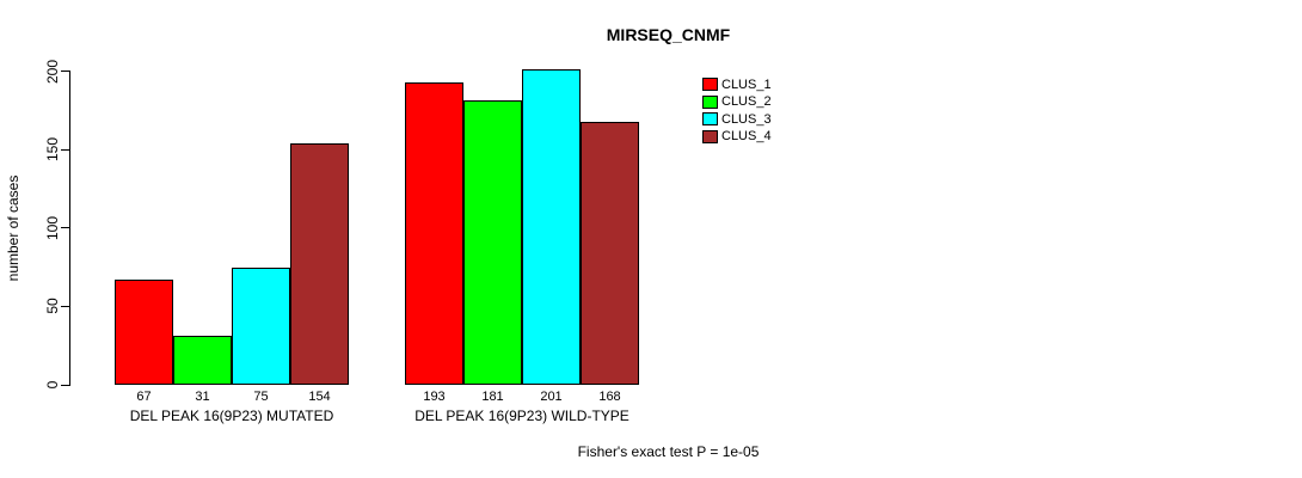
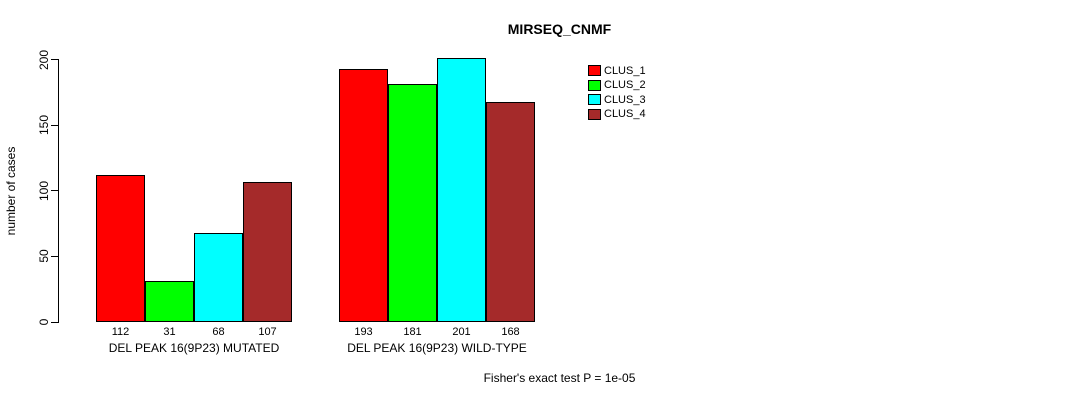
CLUS_1/DEL PEAK 16(9P23) MUTATED: 67 -> 112
CLUS_3/DEL PEAK 16(9P23) MUTATED: 75 -> 68
CLUS_4/DEL PEAK 16(9P23) MUTATED: 154 -> 107
